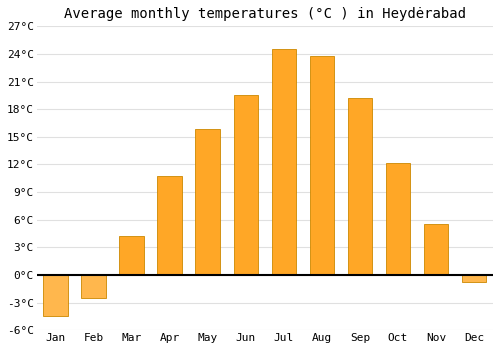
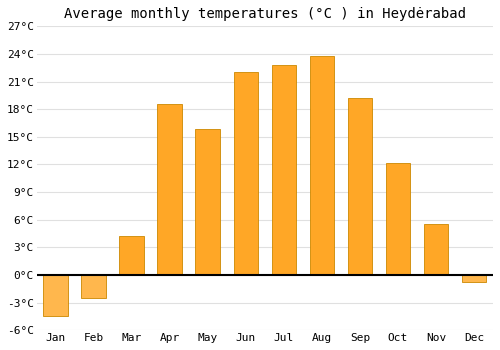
Apr: 10.8°C -> 18.6°C
Jun: 19.5°C -> 22.0°C
Jul: 24.5°C -> 22.8°C
